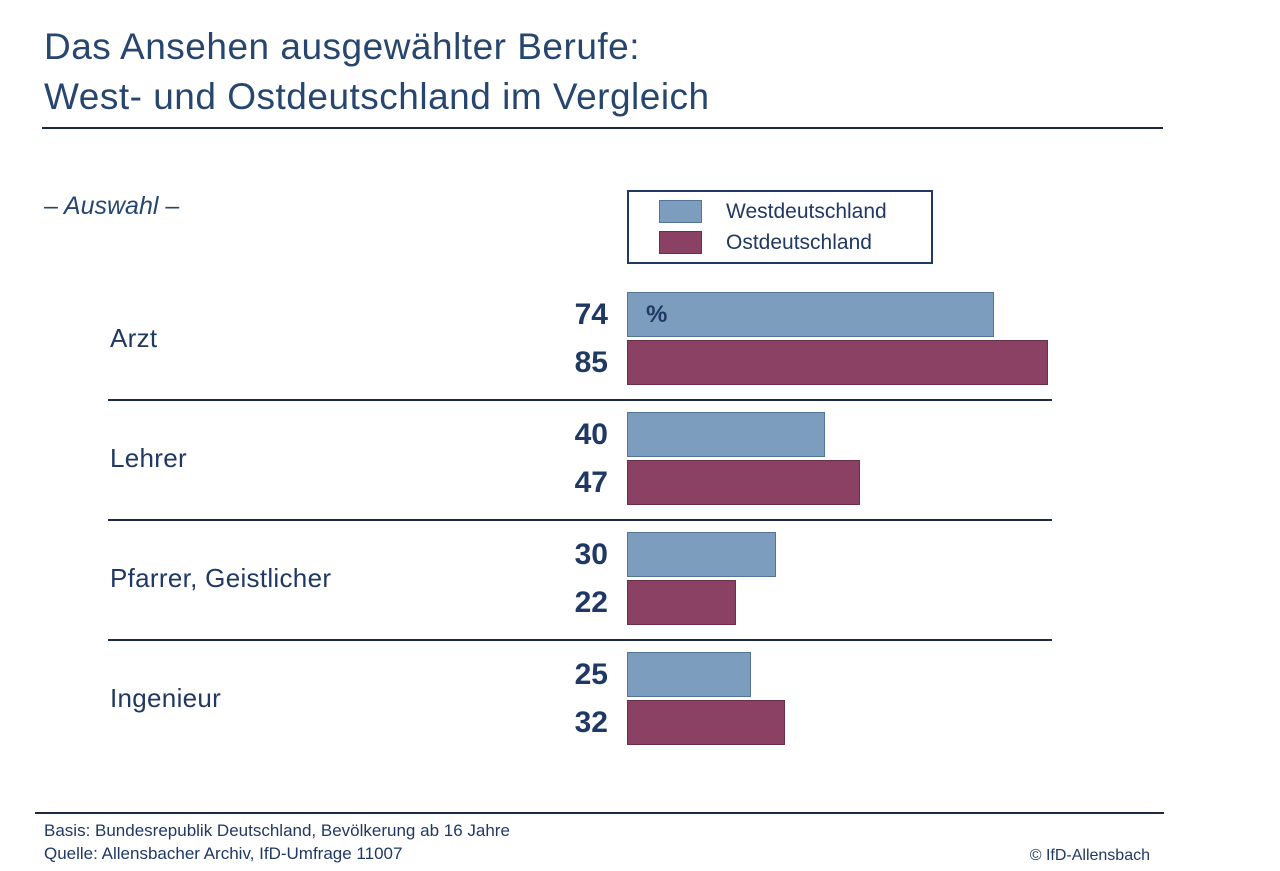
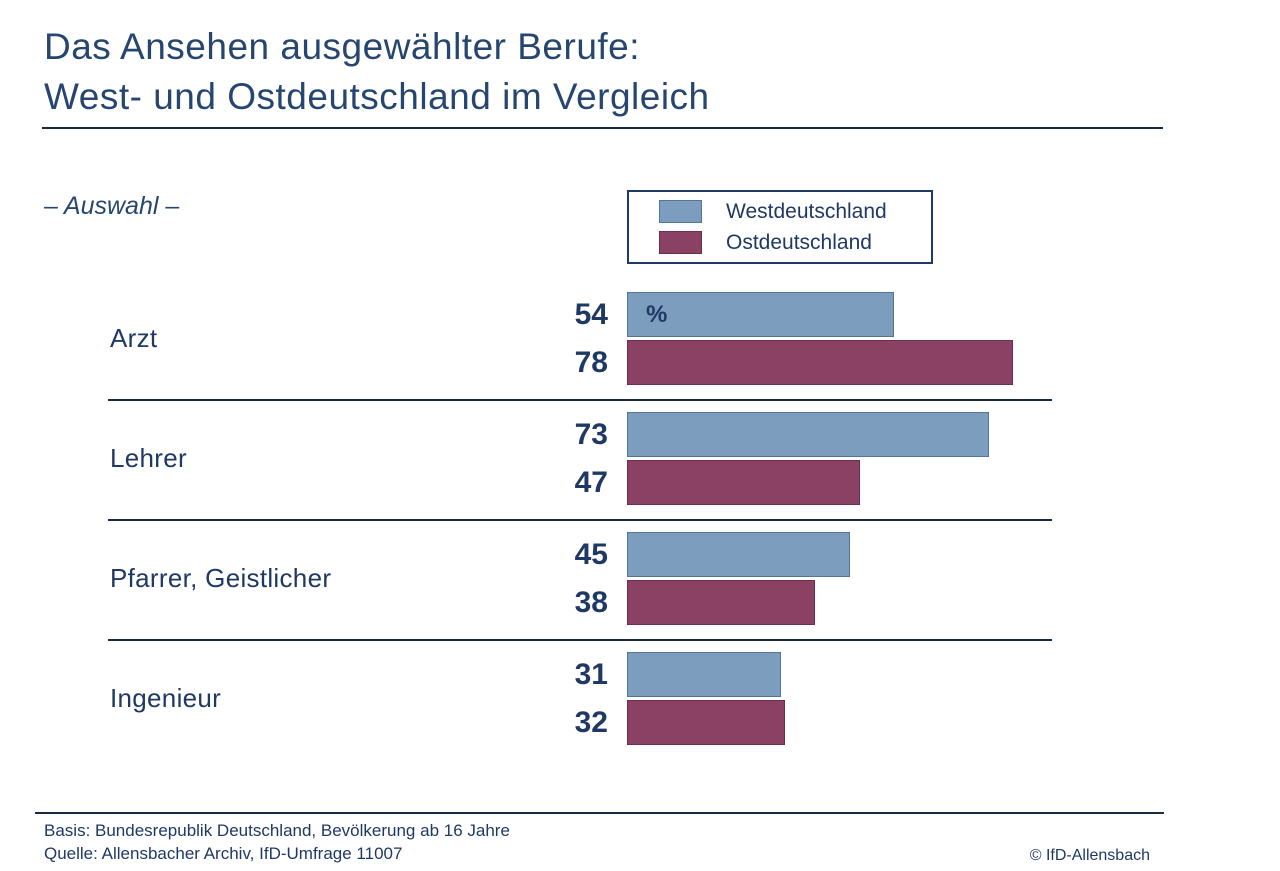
Westdeutschland/Arzt: 74 -> 54
Ostdeutschland/Arzt: 85 -> 78
Westdeutschland/Lehrer: 40 -> 73
Westdeutschland/Pfarrer, Geistlicher: 30 -> 45
Ostdeutschland/Pfarrer, Geistlicher: 22 -> 38
Westdeutschland/Ingenieur: 25 -> 31
